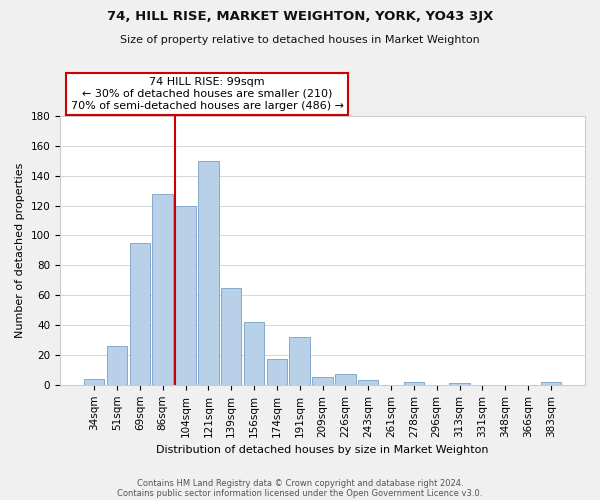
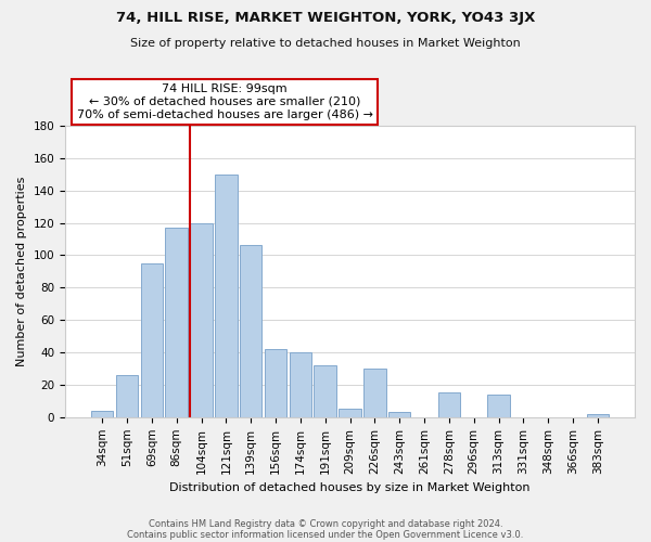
86sqm: 128 -> 117
139sqm: 65 -> 106
174sqm: 17 -> 40
226sqm: 7 -> 30
278sqm: 2 -> 15
313sqm: 1 -> 14
